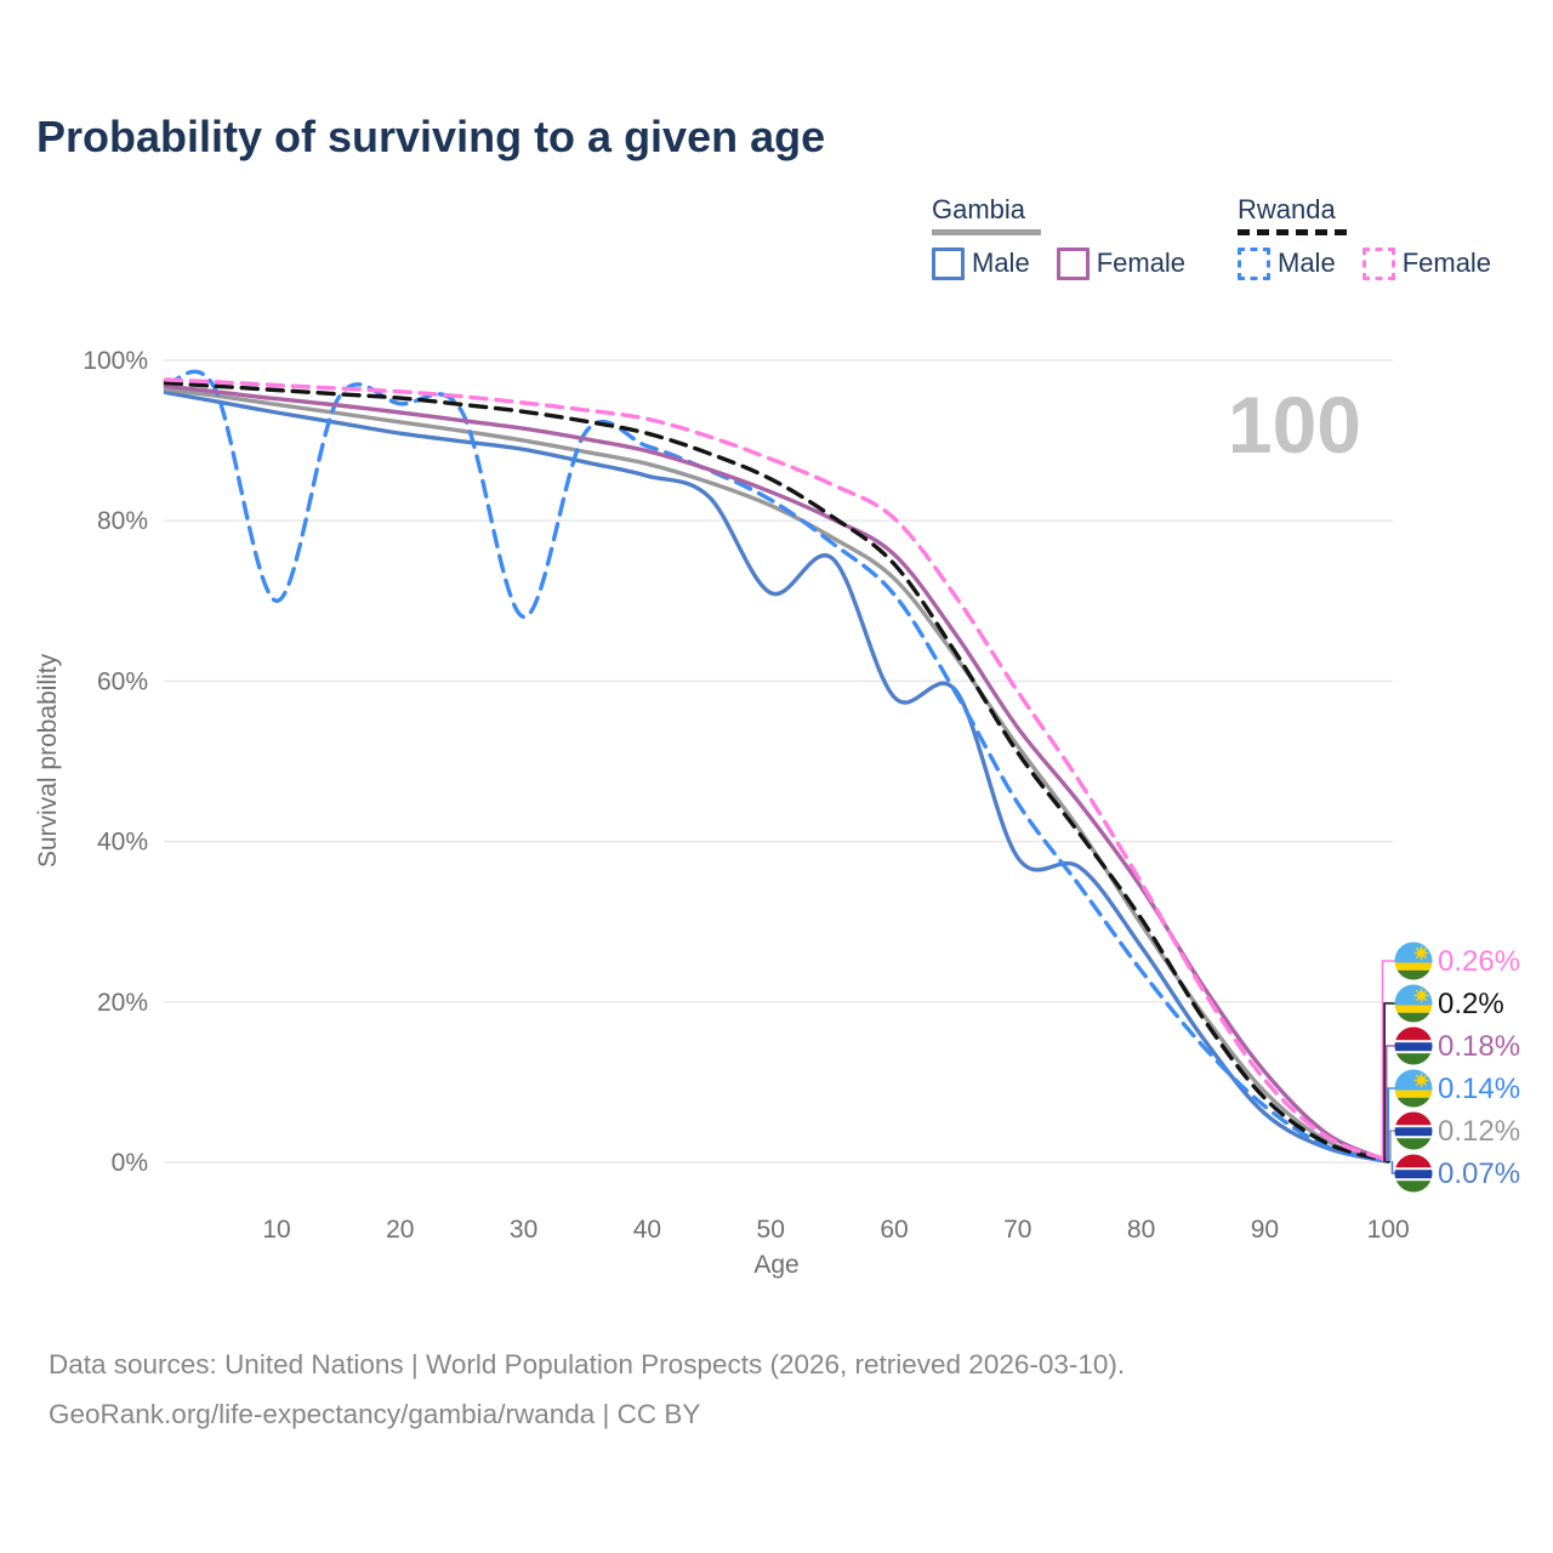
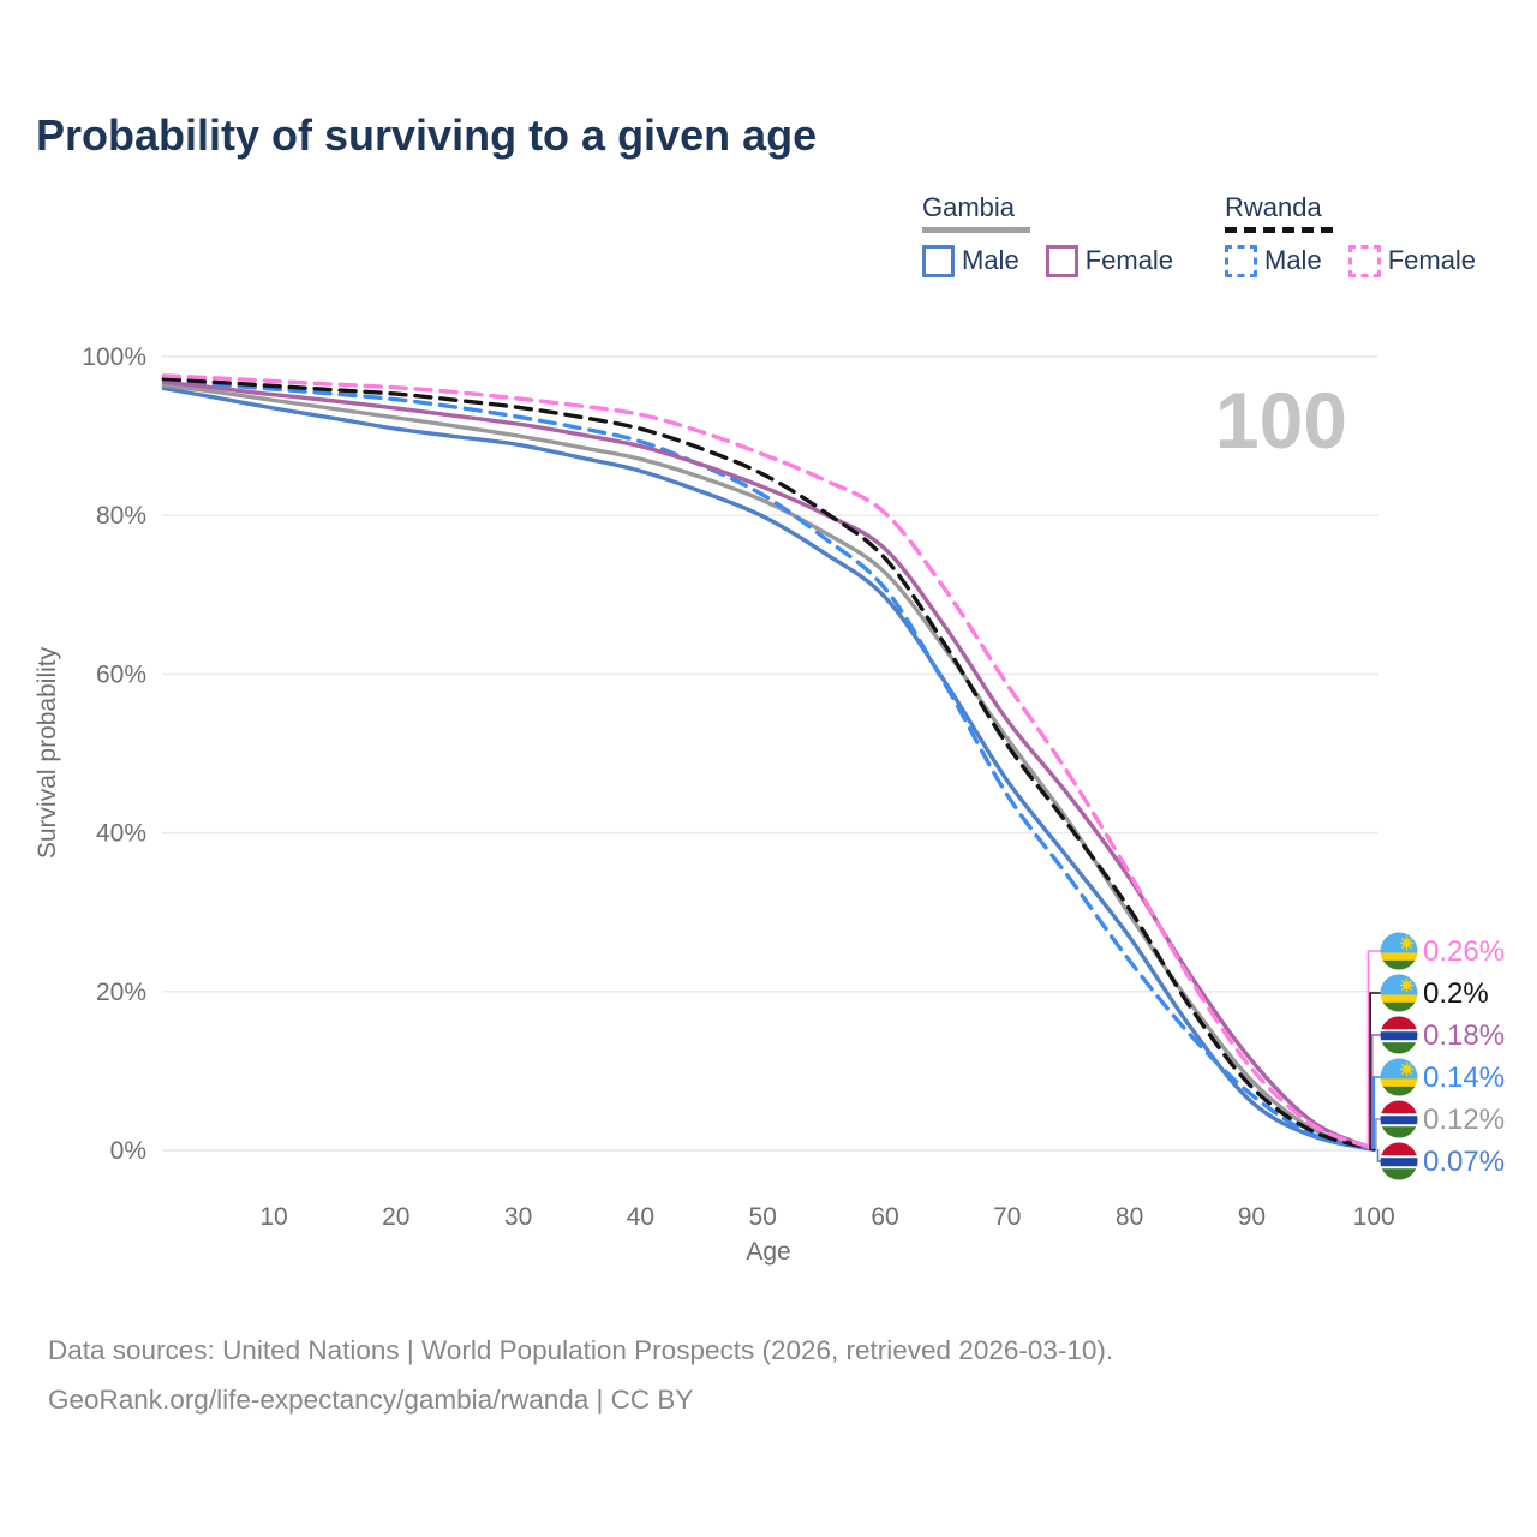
Rwanda Male/10: 70% -> 96%
Rwanda Male/30: 68% -> 92%
Gambia Male/50: 71% -> 80%
Gambia Male/60: 58% -> 70%
Gambia Male/70: 38% -> 47%
